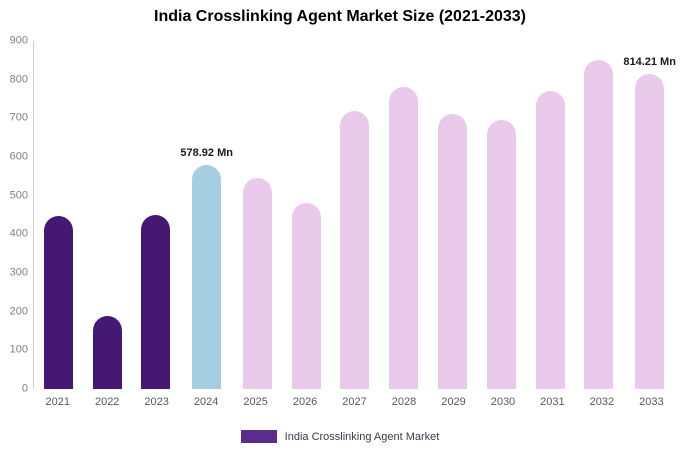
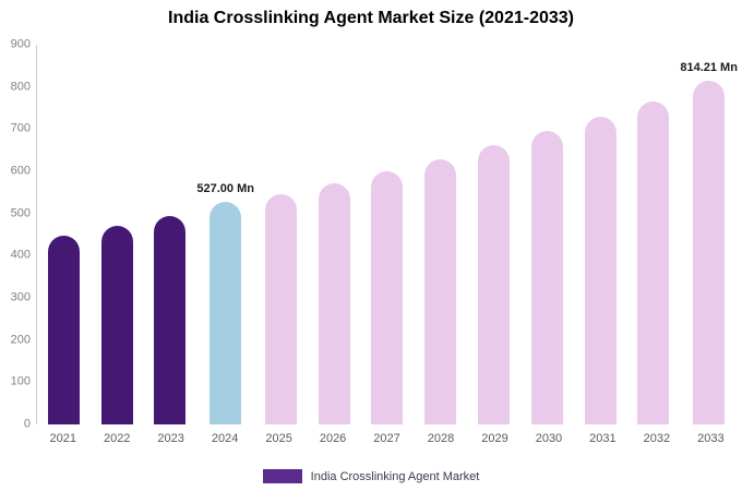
2022: 190 -> 470
2023: 450 -> 490
2024: 578.92 -> 527.00
2026: 480 -> 570
2027: 720 -> 600
2028: 780 -> 630
2029: 710 -> 660
2031: 770 -> 730
2032: 850 -> 770
